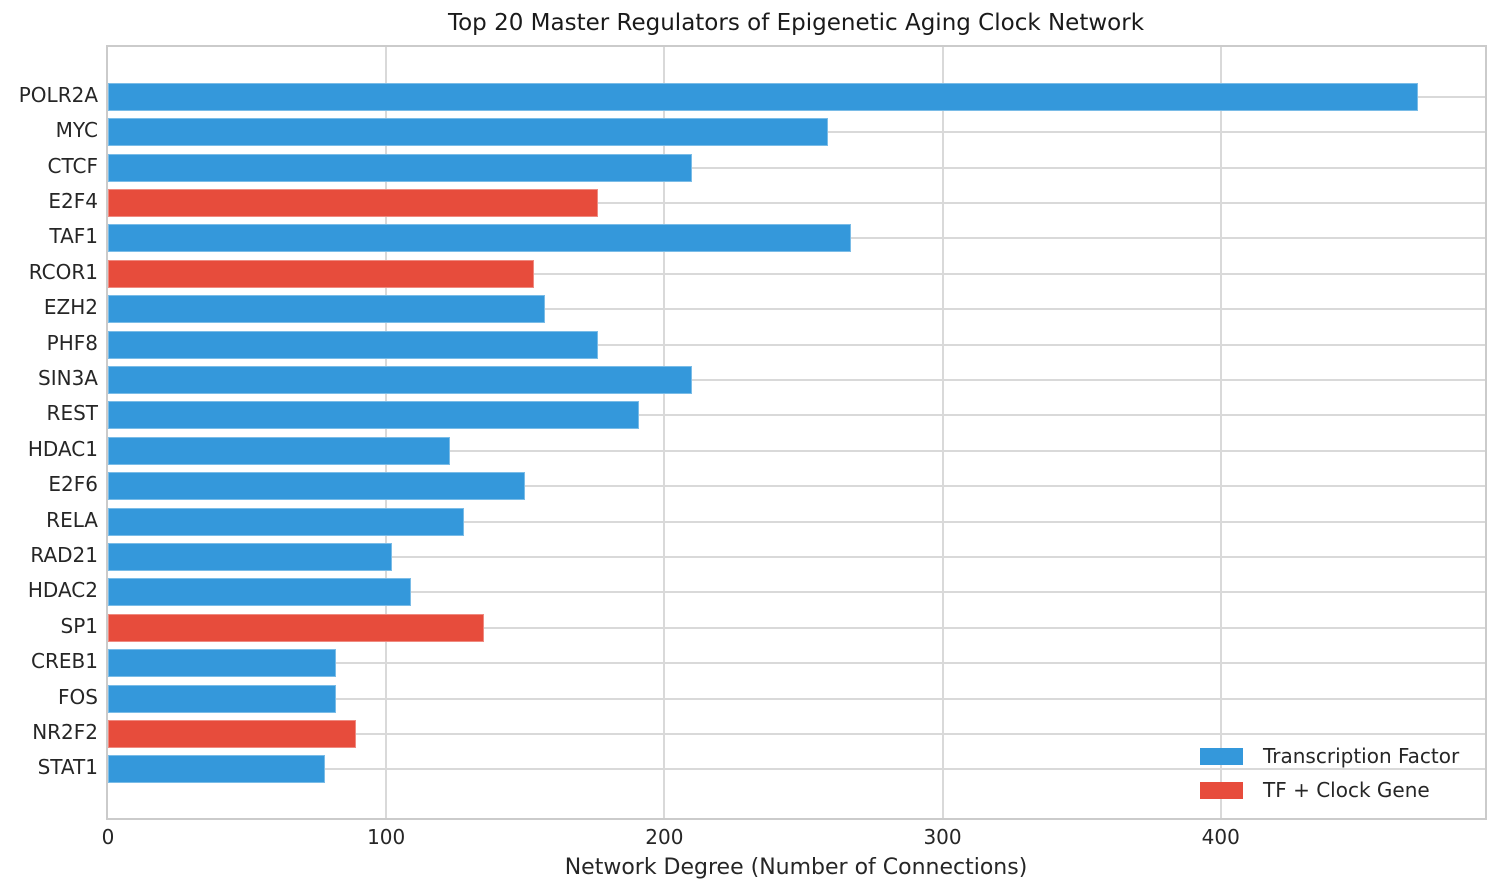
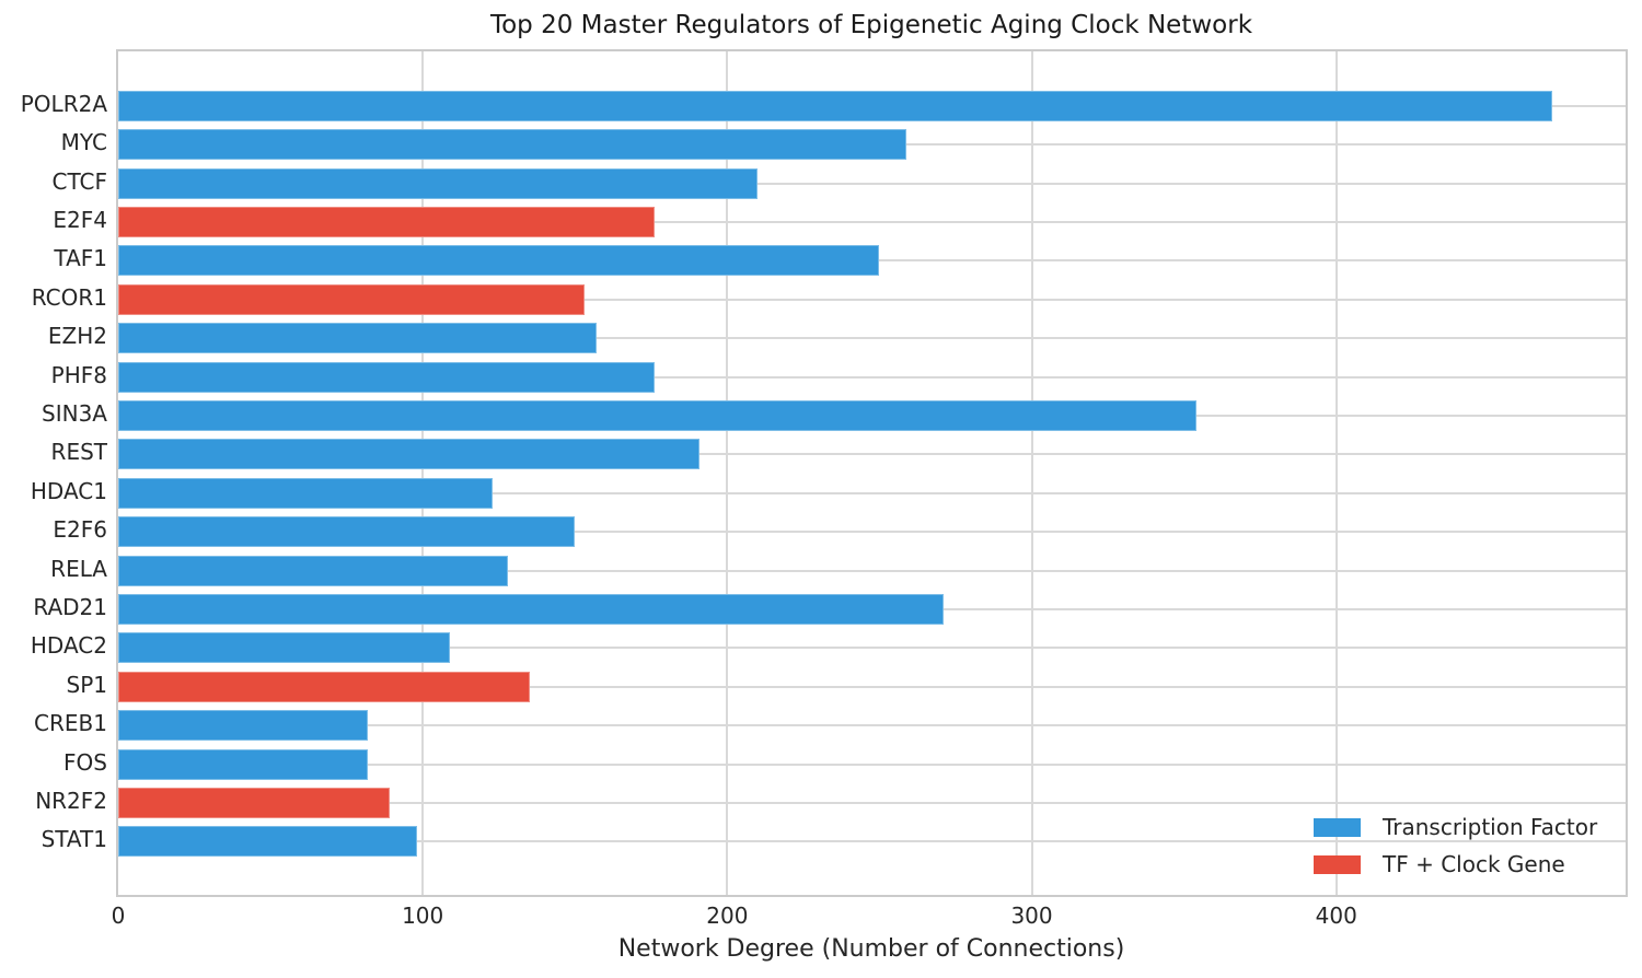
TAF1: 267 -> 250
SIN3A: 210 -> 354
RAD21: 102 -> 271
STAT1: 78 -> 98
